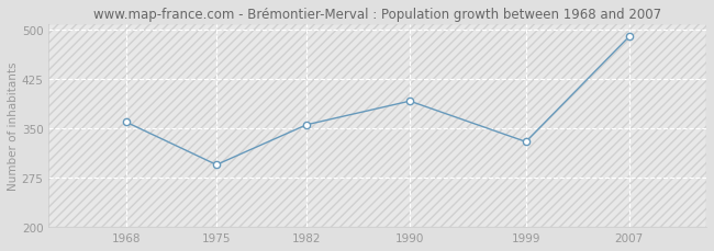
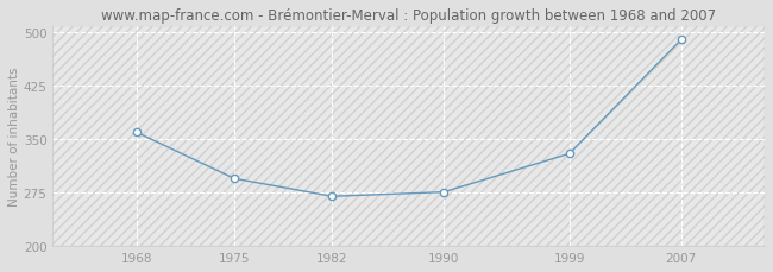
1982: 356 -> 270
1990: 392 -> 276
